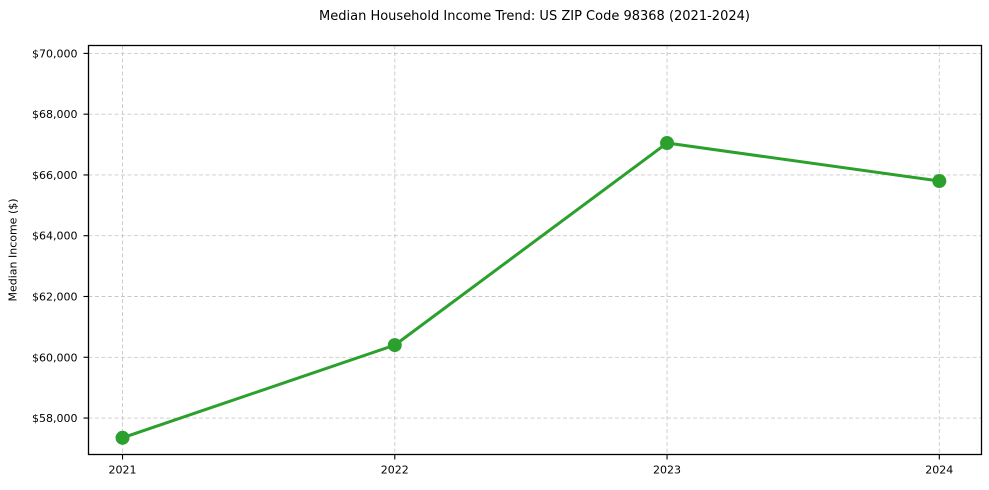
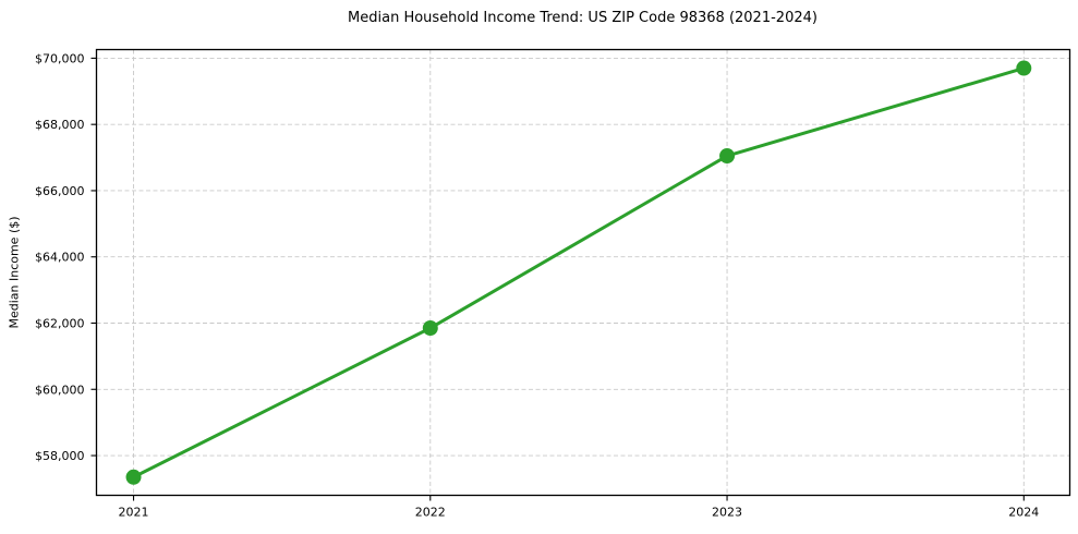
2022: $60400 -> $61800
2024: $65800 -> $69700
